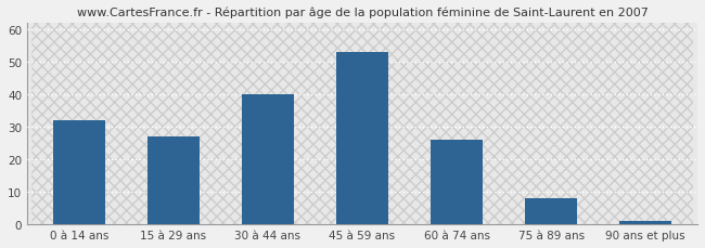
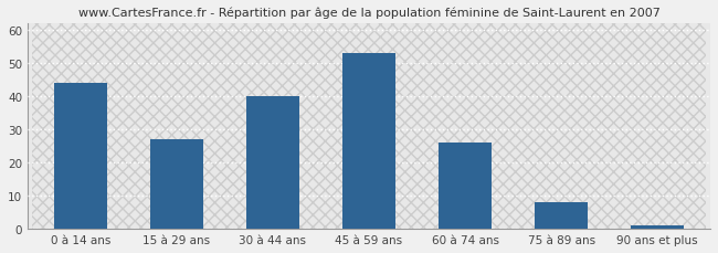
0 à 14 ans: 32 -> 44
